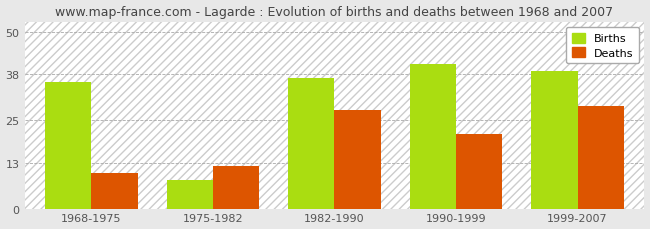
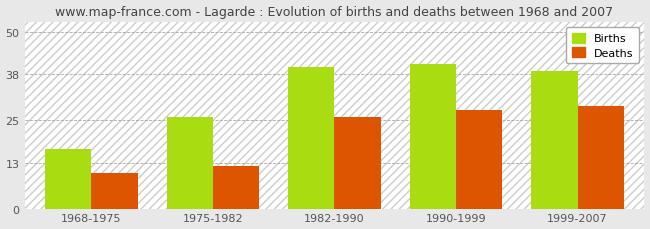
Births/1968-1975: 36 -> 17
Births/1975-1982: 8 -> 26
Births/1982-1990: 37 -> 40
Deaths/1982-1990: 28 -> 26
Deaths/1990-1999: 21 -> 28
